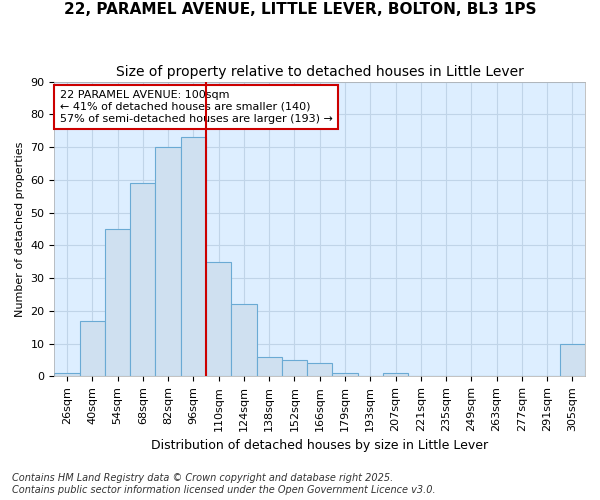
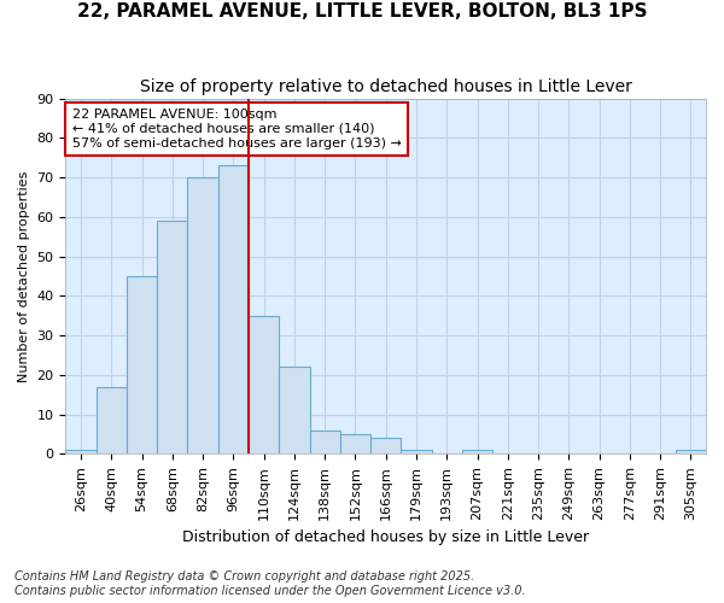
305sqm: 10 -> 1
